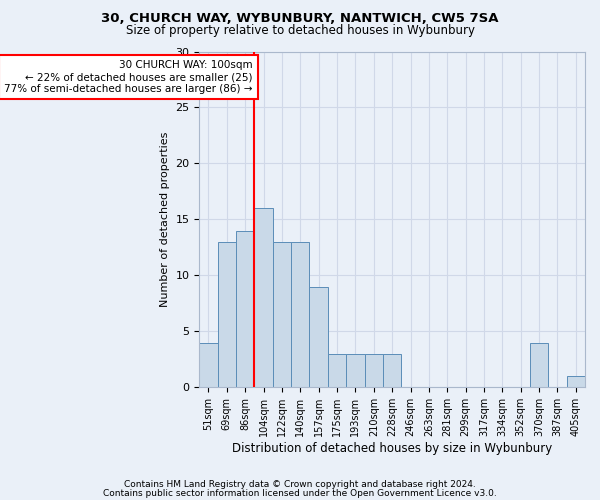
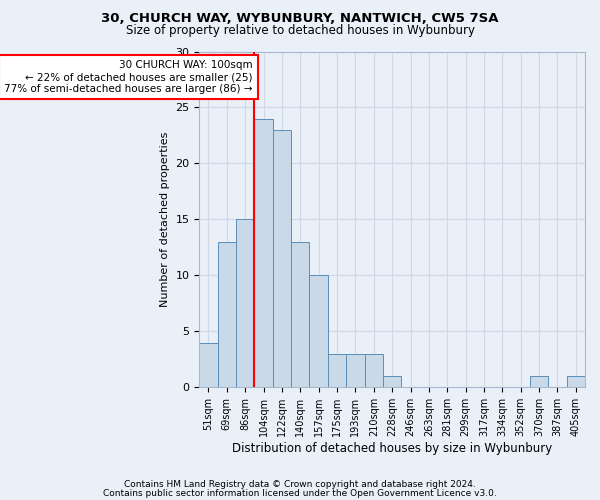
86sqm: 14 -> 15
104sqm: 16 -> 24
122sqm: 13 -> 23
157sqm: 9 -> 10
228sqm: 3 -> 1
370sqm: 4 -> 1
